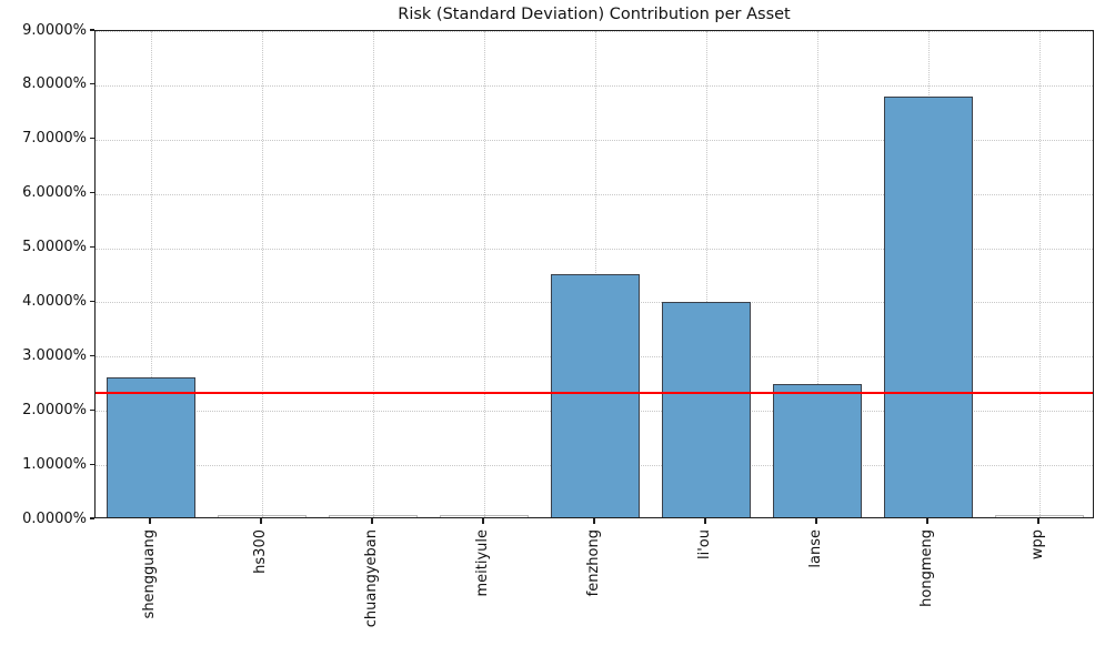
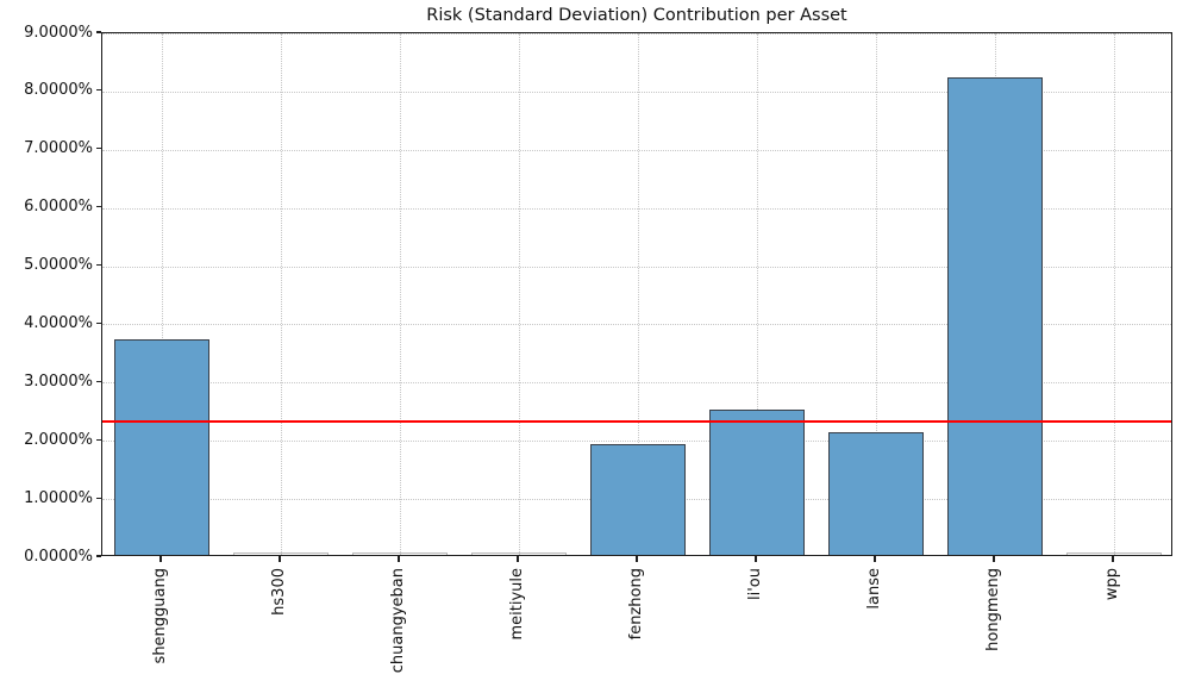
shengguang: 2.6% -> 3.7%
fenzhong: 4.5% -> 1.9%
li'ou: 4.0% -> 2.5%
lanse: 2.5% -> 2.1%
hongmeng: 7.8% -> 8.2%
